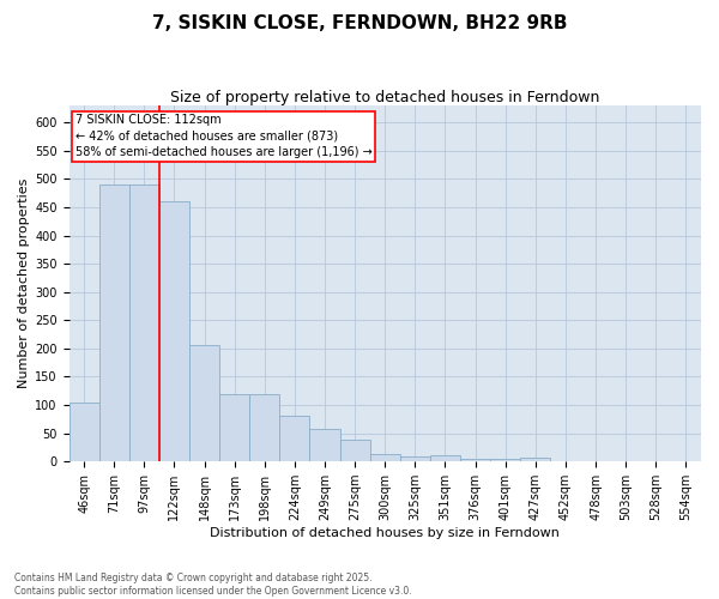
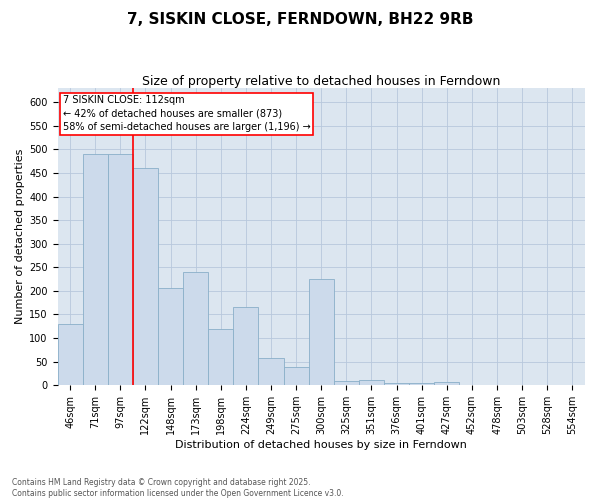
46sqm: 105 -> 130
173sqm: 120 -> 240
224sqm: 82 -> 165
300sqm: 13 -> 225
